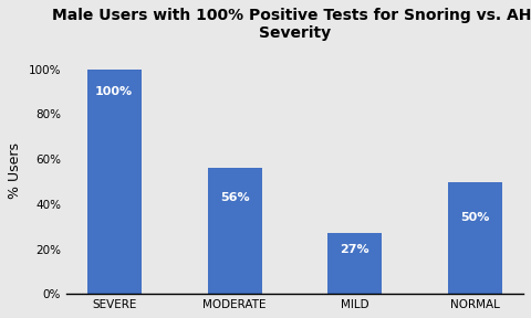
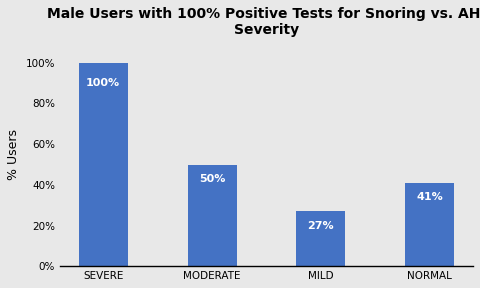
MODERATE: 56% -> 50%
NORMAL: 50% -> 41%
